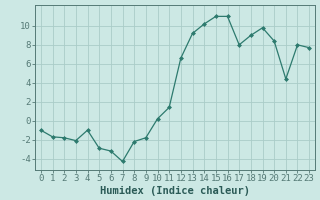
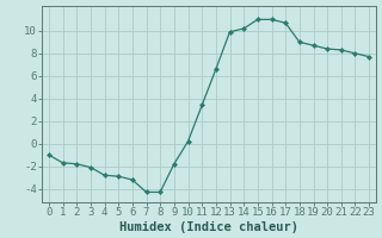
4: -1.0 -> -2.8
8: -2.2 -> -4.3
11: 1.4 -> 3.4
13: 9.2 -> 9.9
17: 8.0 -> 10.7
19: 9.8 -> 8.7
21: 4.4 -> 8.3
